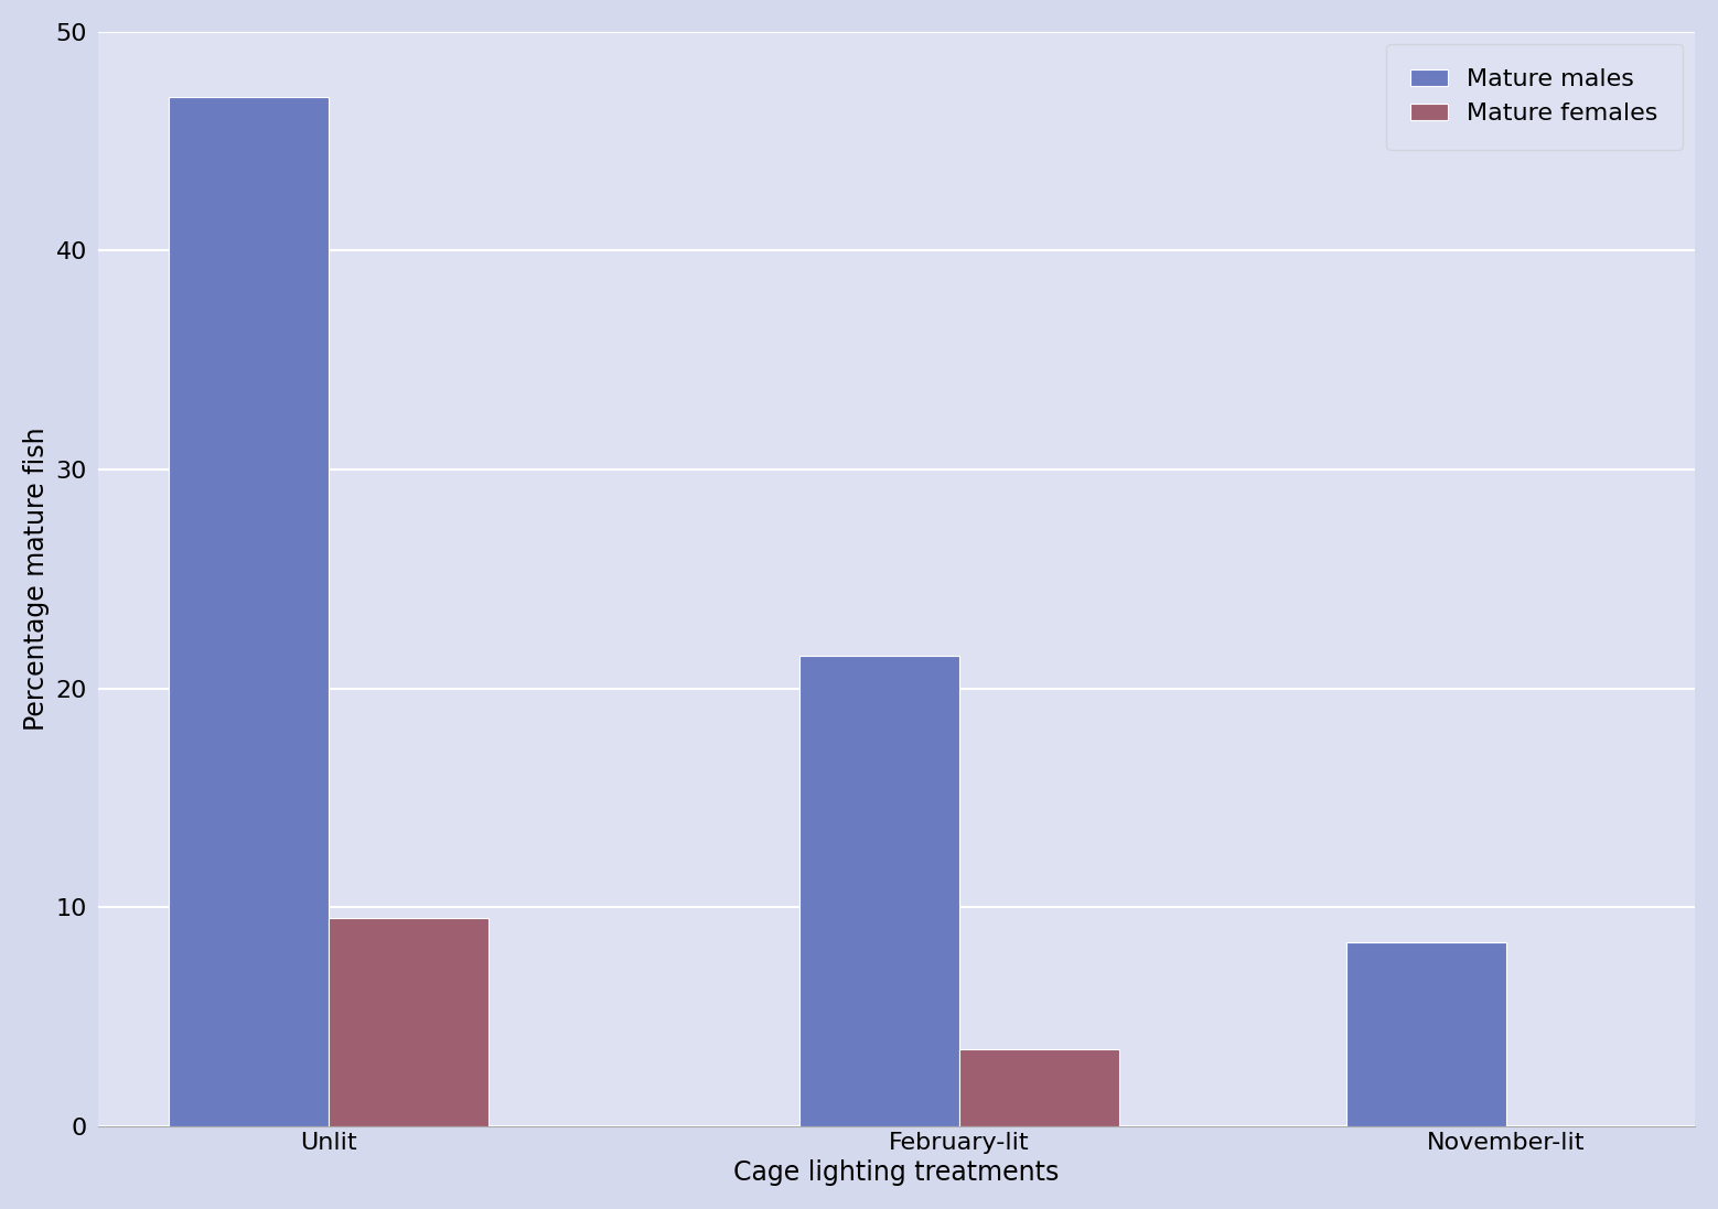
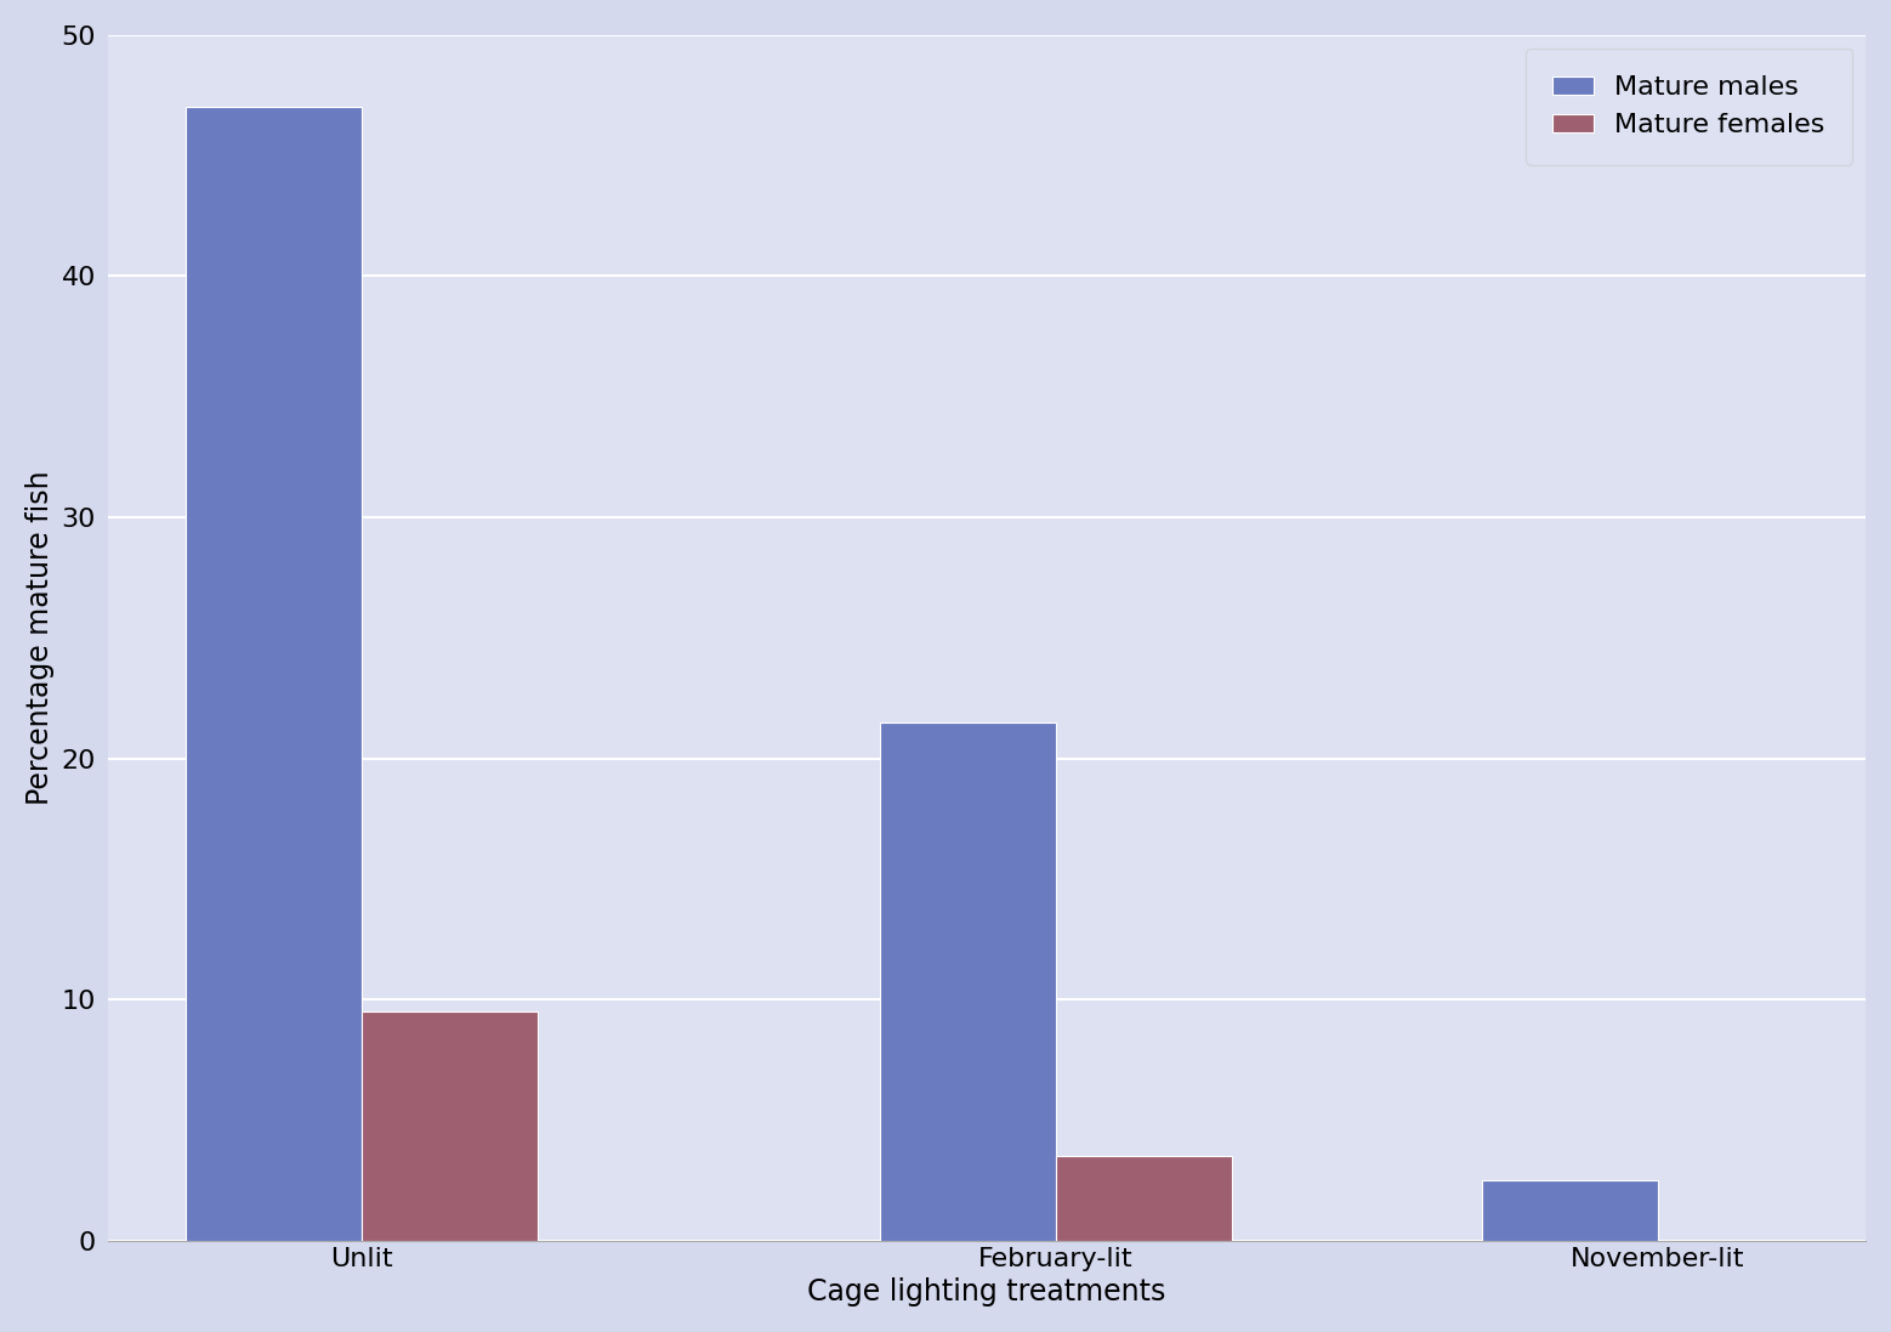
Mature males/November-lit: 8.4 -> 2.5
